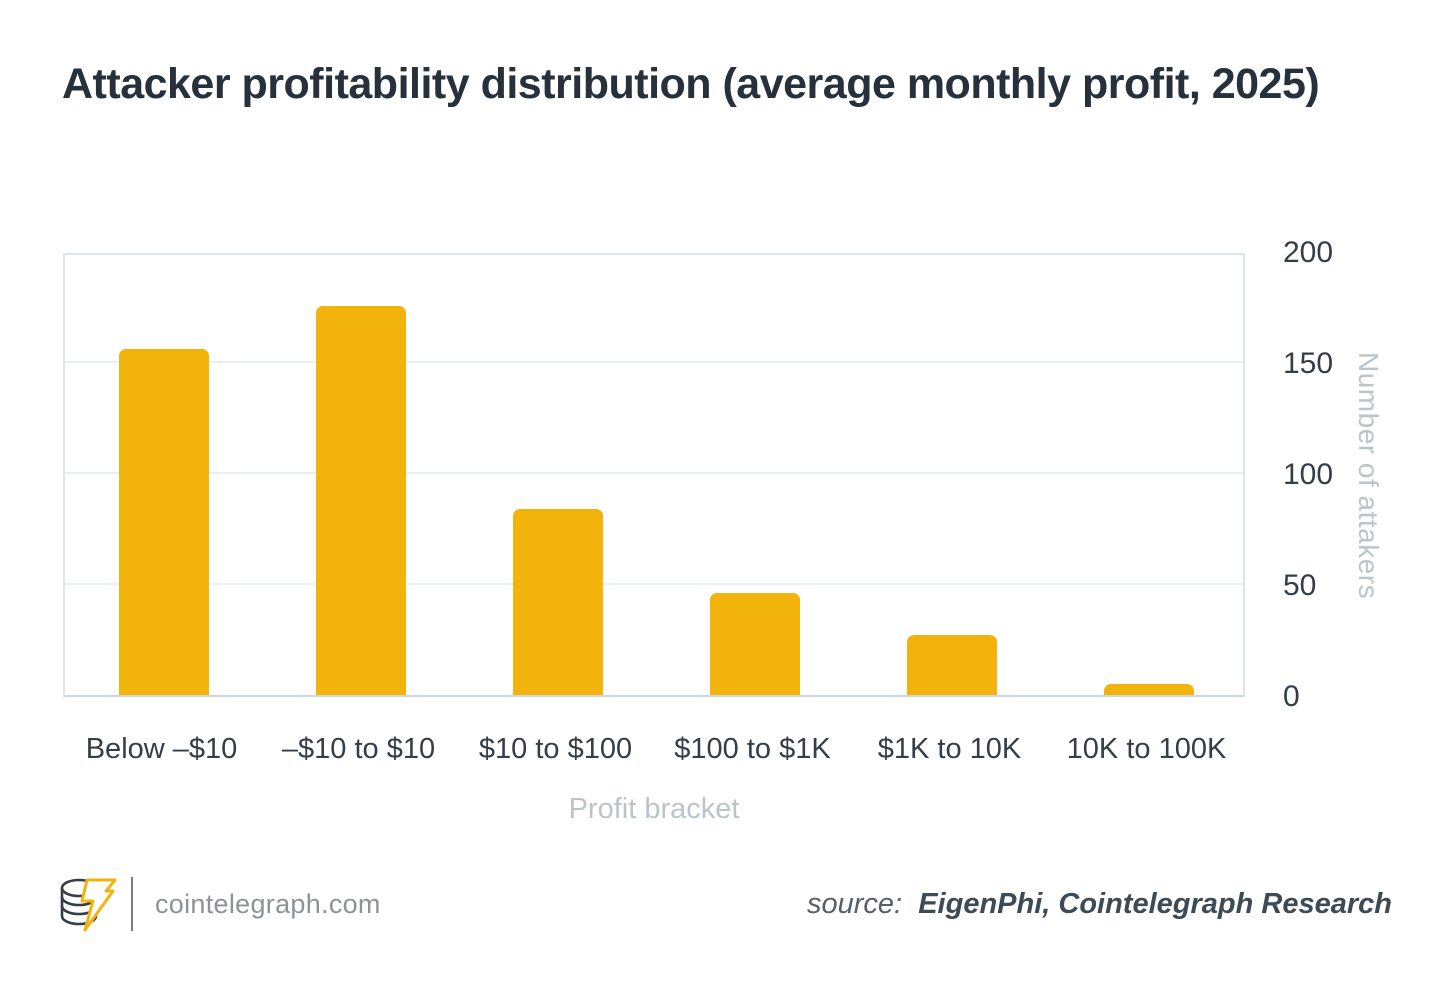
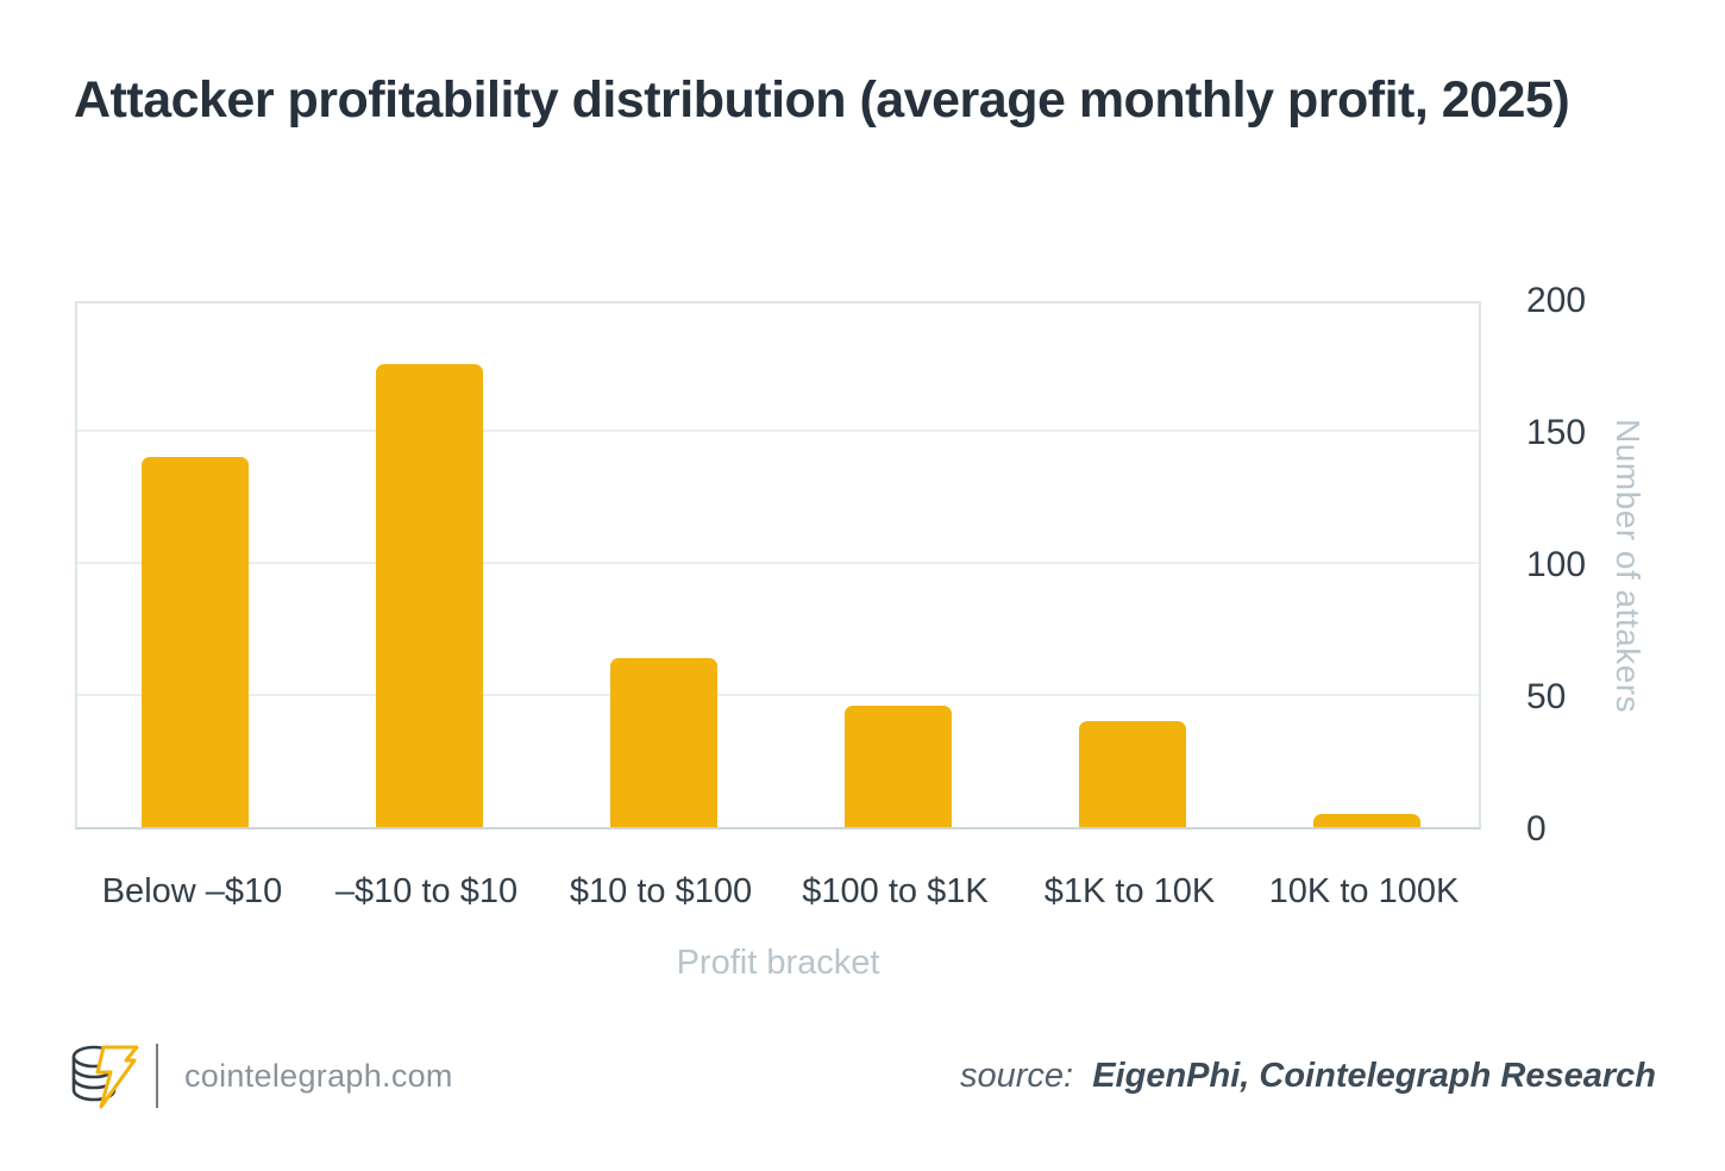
Below –$10: 156 -> 140
$10 to $100: 84 -> 64
$1K to 10K: 27 -> 40
